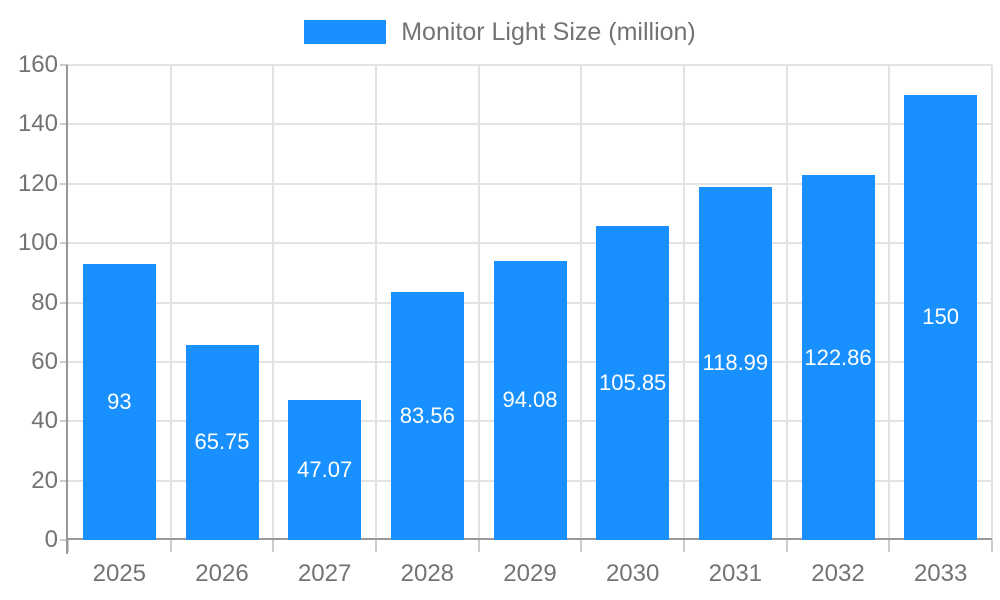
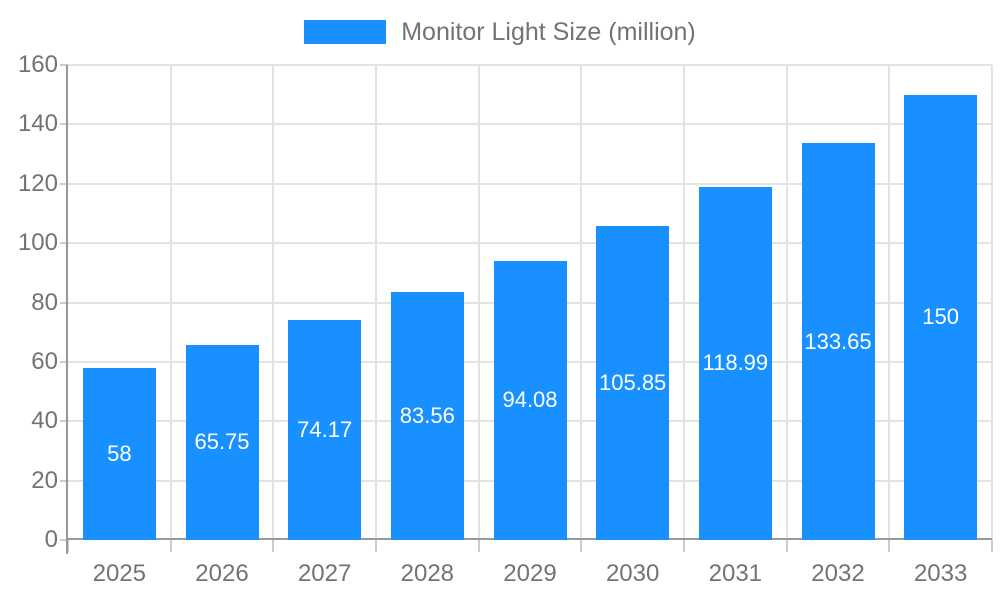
2025: 93 -> 58
2027: 47.07 -> 74.17
2032: 122.86 -> 133.65
